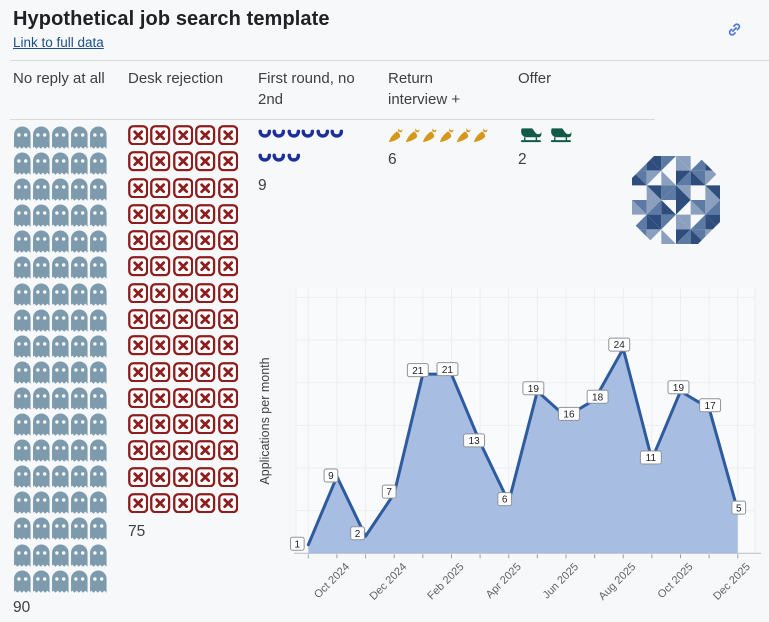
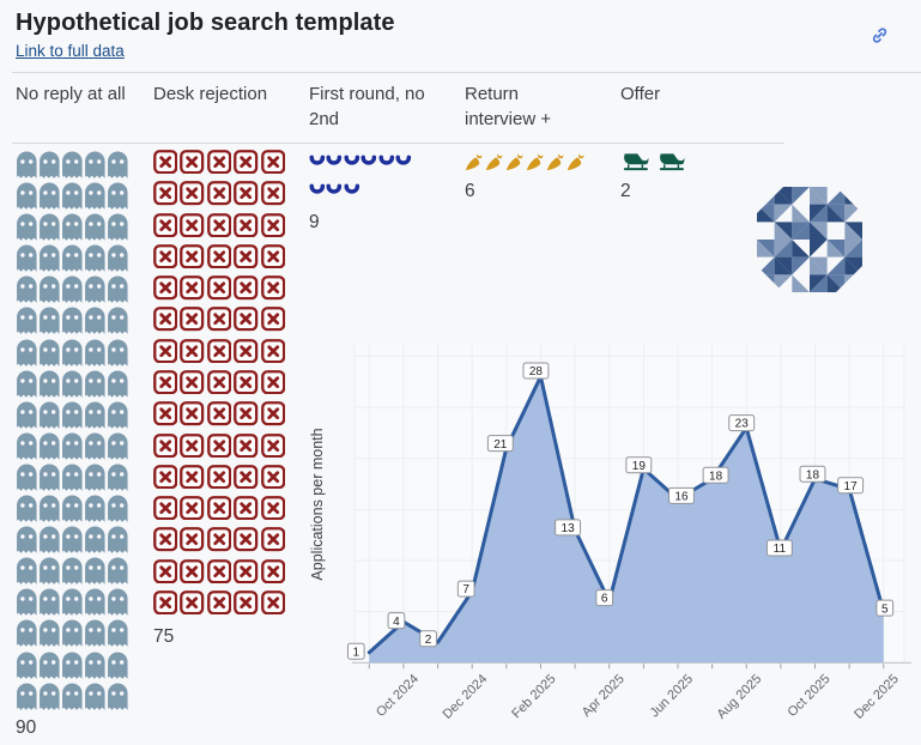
Oct 2024: 9 -> 4
Feb 2025: 21 -> 28
Aug 2025: 24 -> 23
Oct 2025: 19 -> 18
